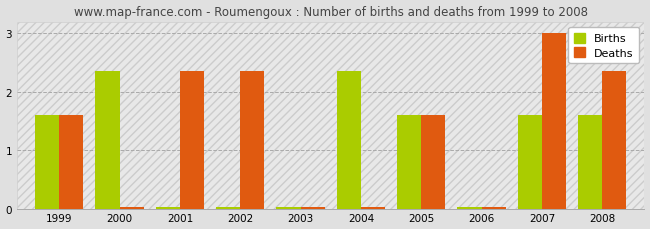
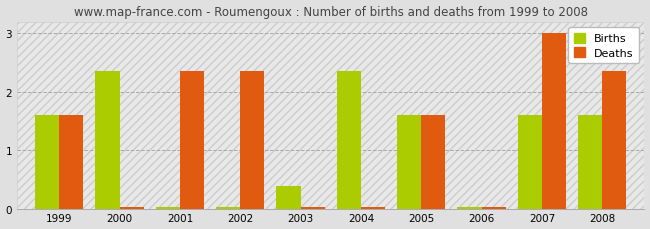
Births/2003: 0.02 -> 0.38
